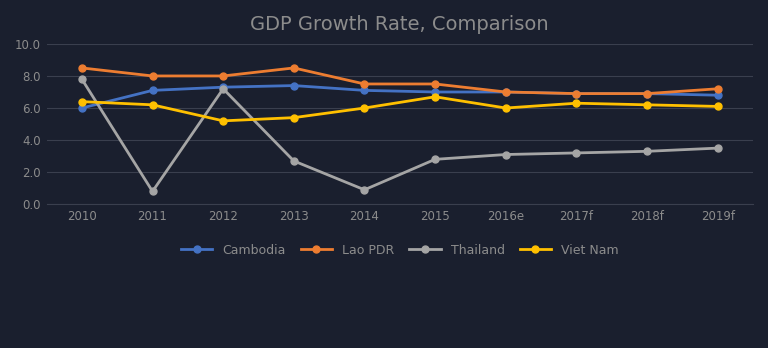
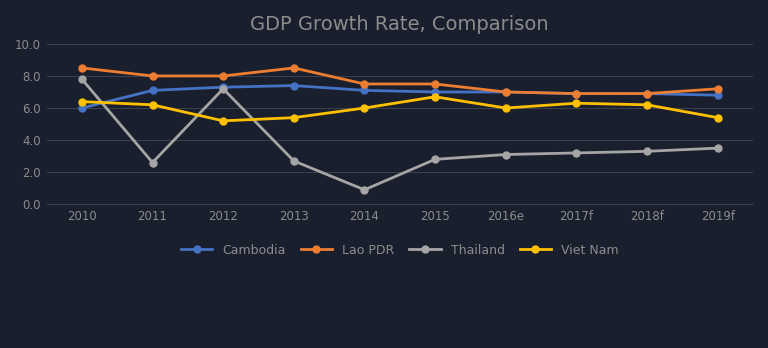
Thailand/2011: 0.8 -> 2.6
Viet Nam/2019f: 6.1 -> 5.4
